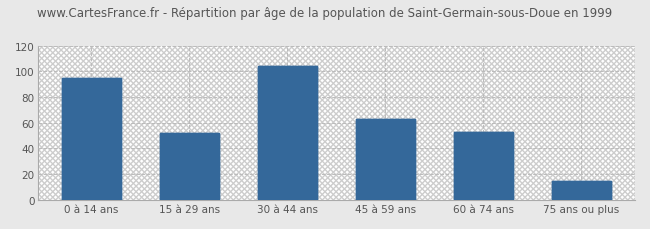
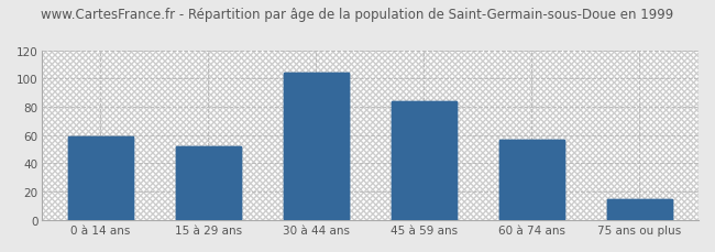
0 à 14 ans: 95 -> 59
45 à 59 ans: 63 -> 84
60 à 74 ans: 53 -> 57
